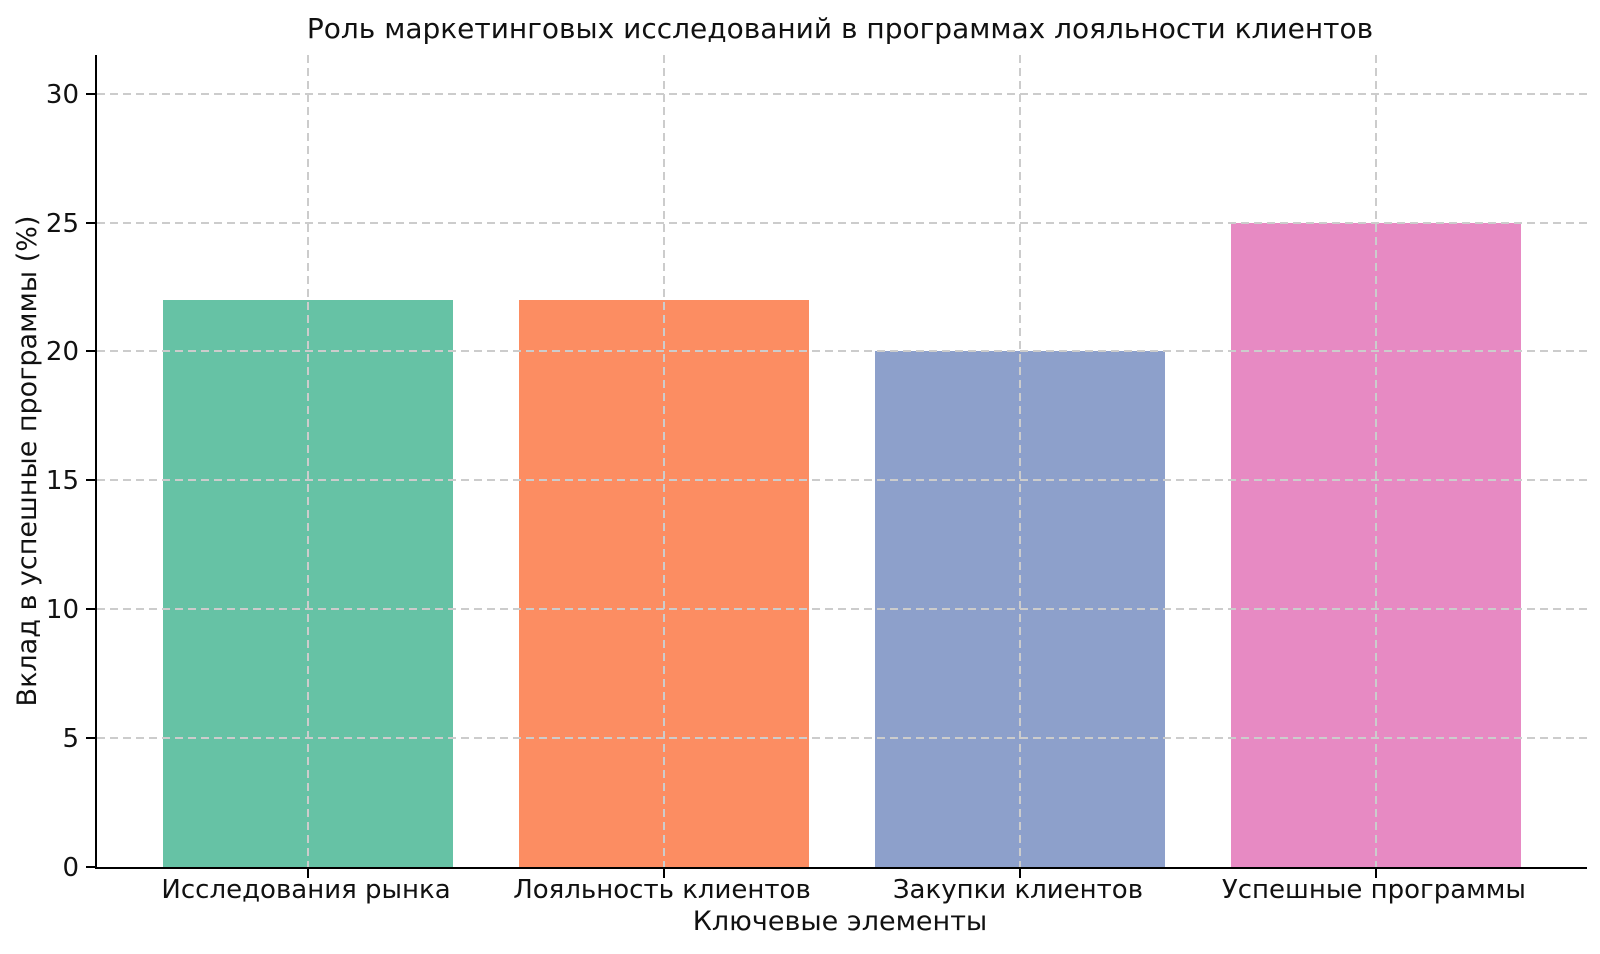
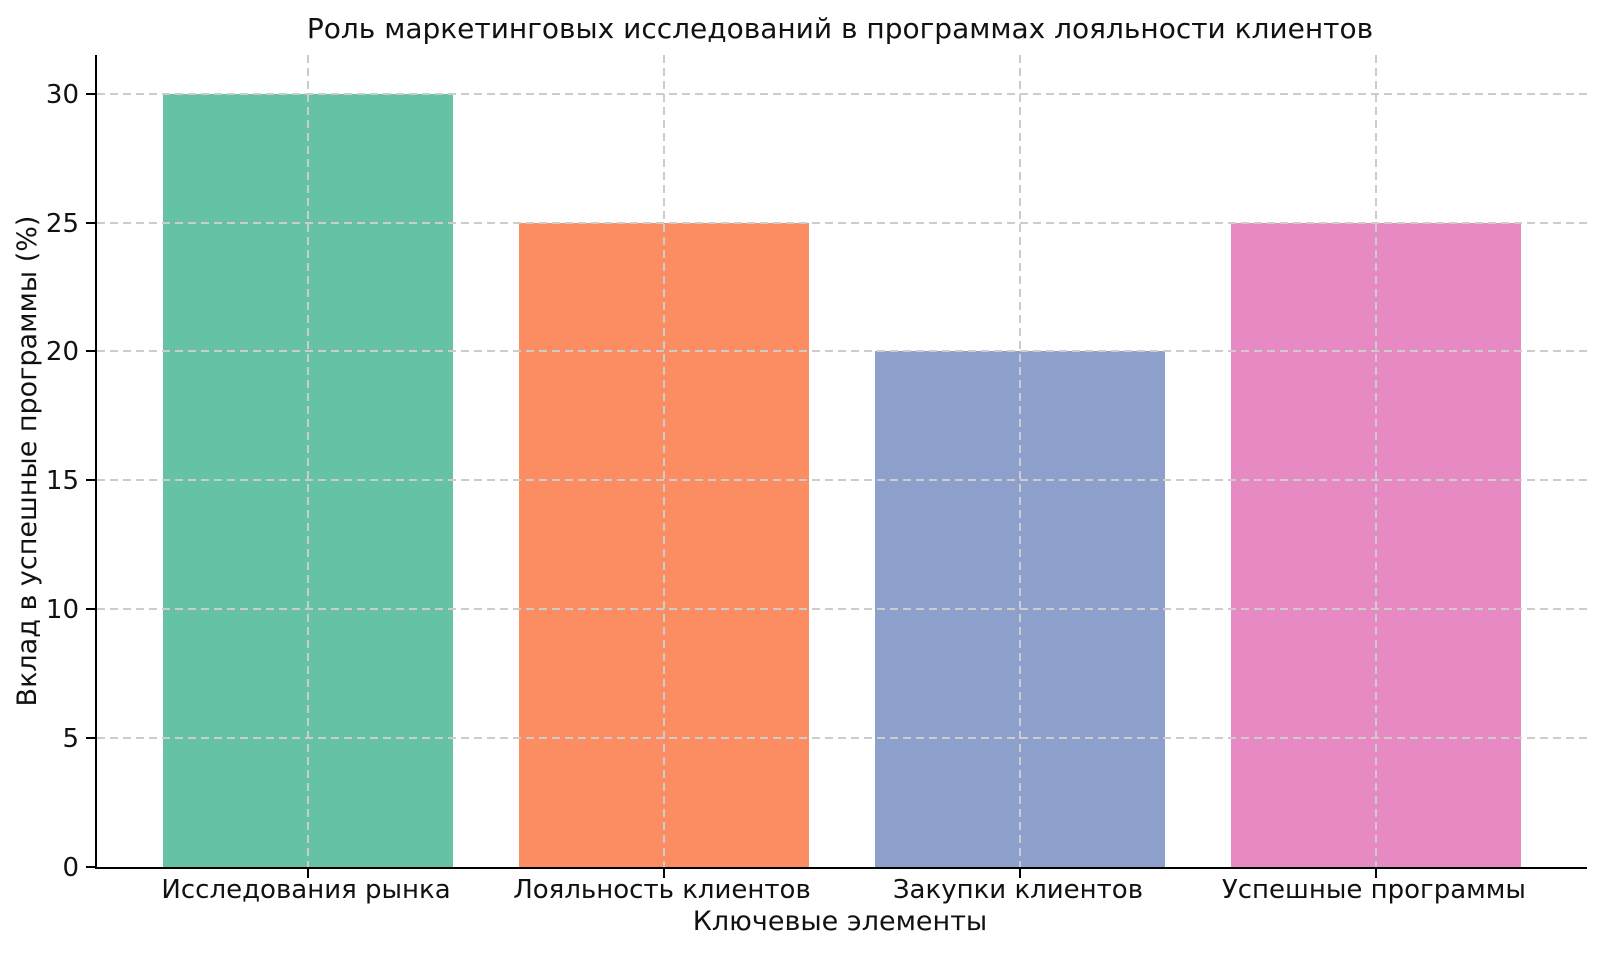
Исследования рынка: 22 -> 30
Лояльность клиентов: 22 -> 25
